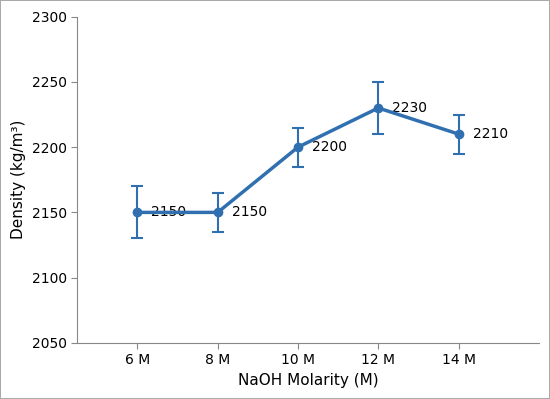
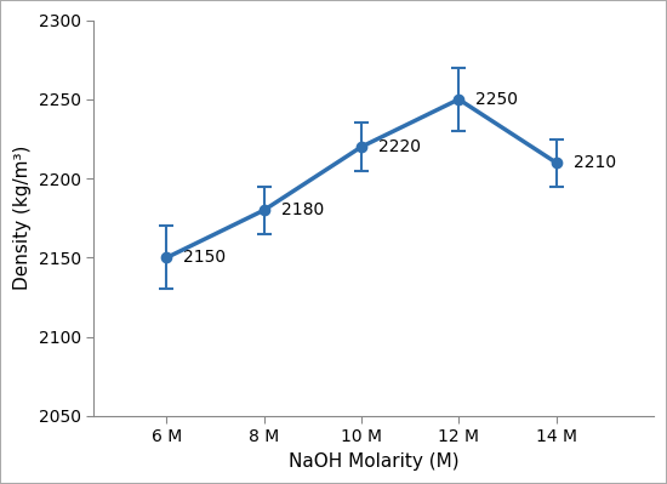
8 M: 2150 -> 2180
10 M: 2200 -> 2220
12 M: 2230 -> 2250
